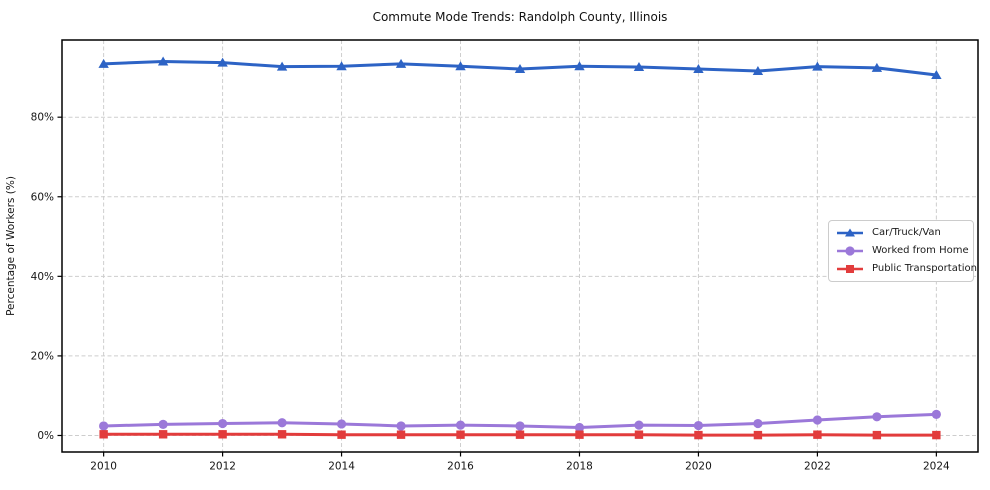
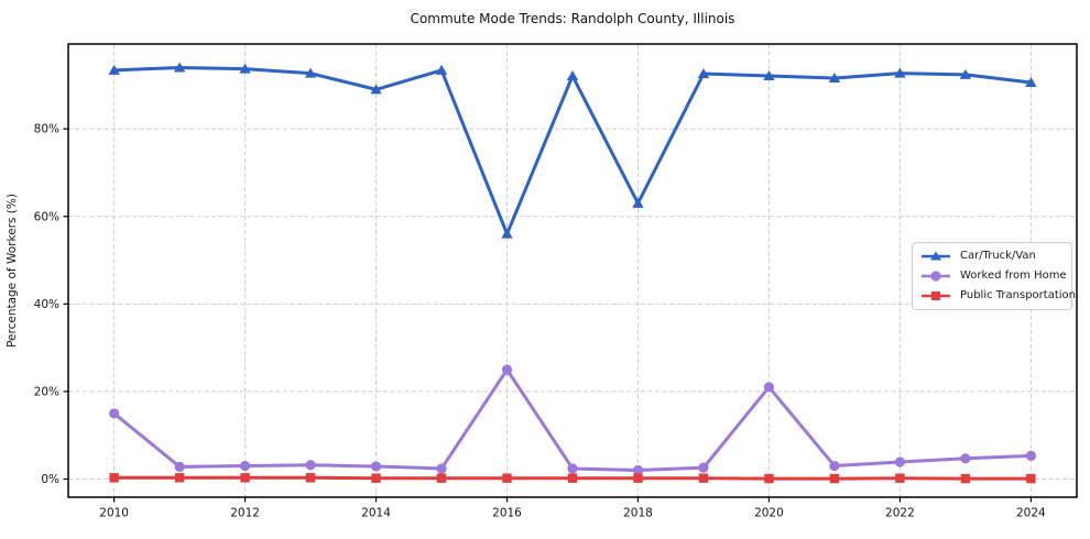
Worked from Home/2010: 2% -> 15%
Car/Truck/Van/2014: 93% -> 89%
Car/Truck/Van/2016: 93% -> 56%
Worked from Home/2016: 3% -> 25%
Car/Truck/Van/2018: 93% -> 63%
Worked from Home/2020: 2% -> 21%
